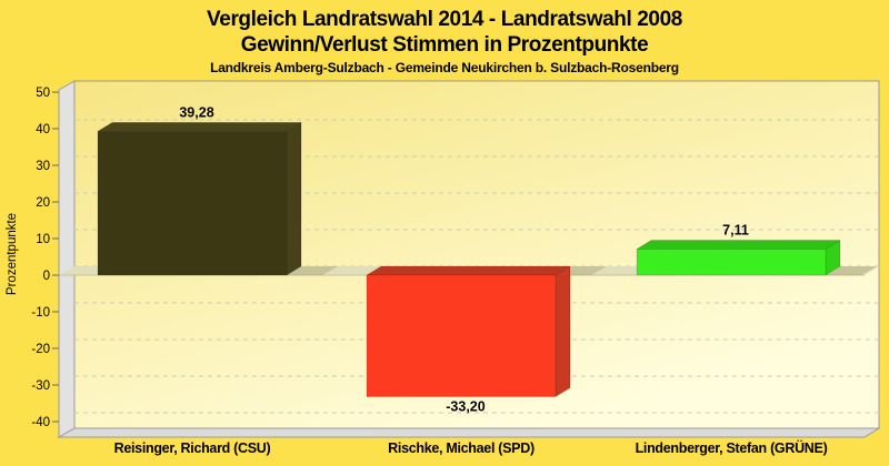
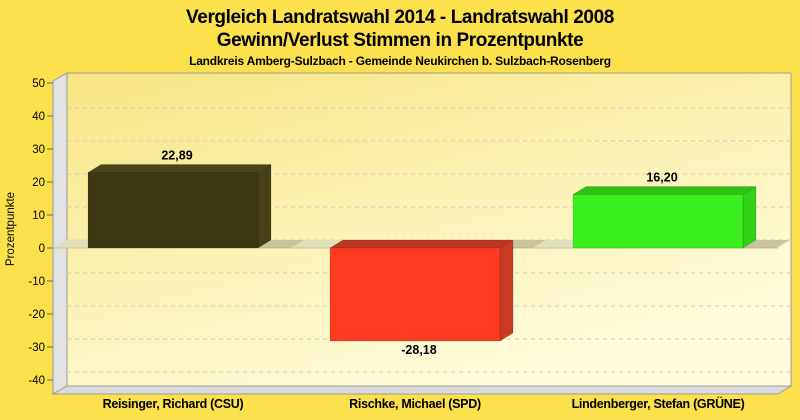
Reisinger, Richard (CSU): 39,28 -> 22,89
Rischke, Michael (SPD): -33,20 -> -28,18
Lindenberger, Stefan (GRÜNE): 7,11 -> 16,20
